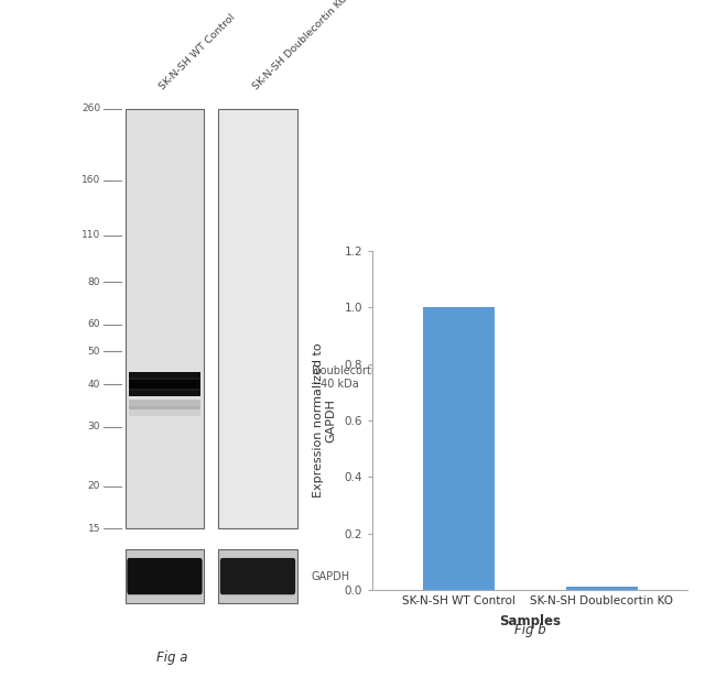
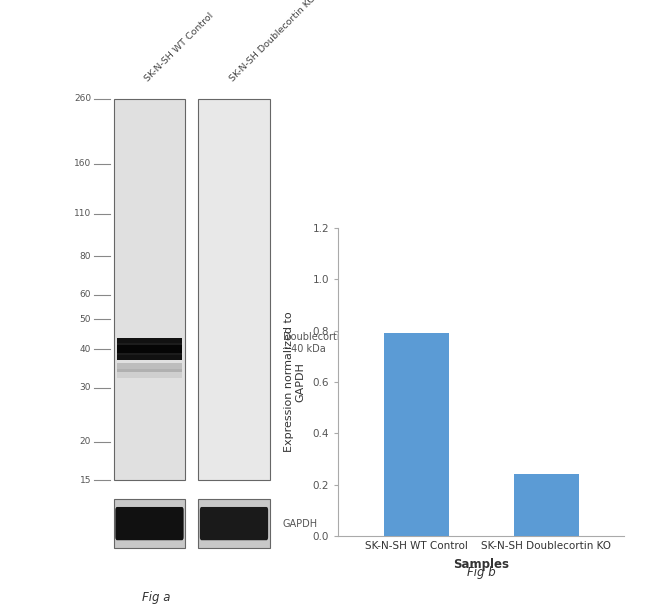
SK-N-SH WT Control: 1.00 -> 0.79
SK-N-SH Doublecortin KO: 0.01 -> 0.24
